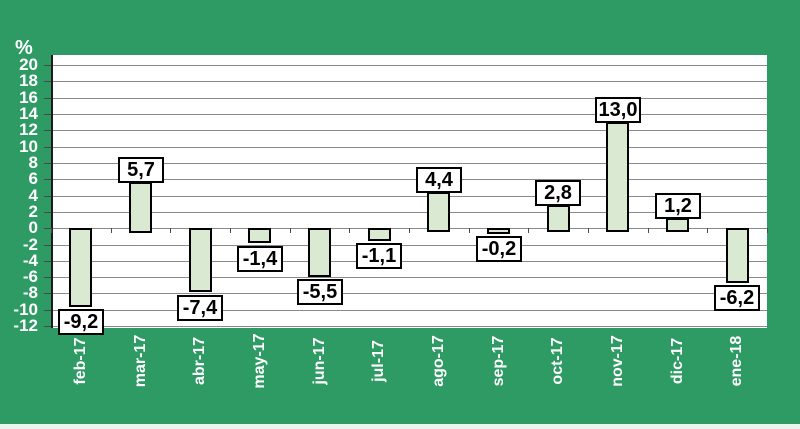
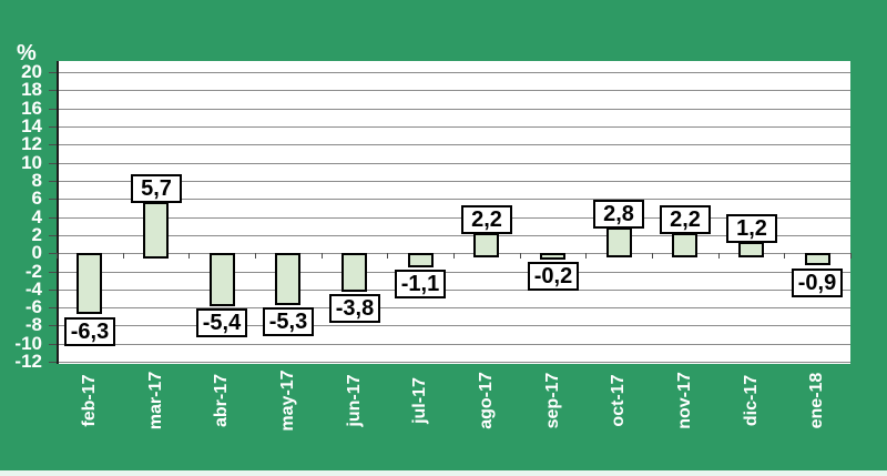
feb-17: -9,2 -> -6,3
abr-17: -7,4 -> -5,4
may-17: -1,4 -> -5,3
jun-17: -5,5 -> -3,8
ago-17: 4,4 -> 2,2
nov-17: 13,0 -> 2,2
ene-18: -6,2 -> -0,9
